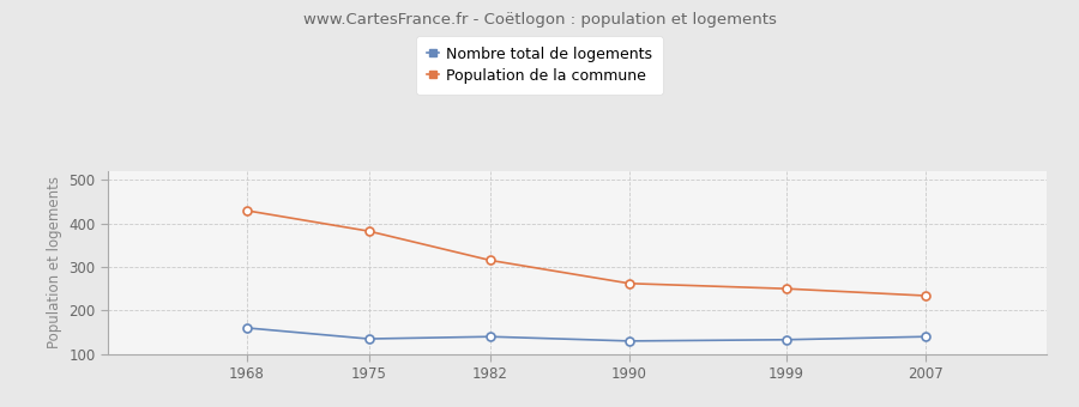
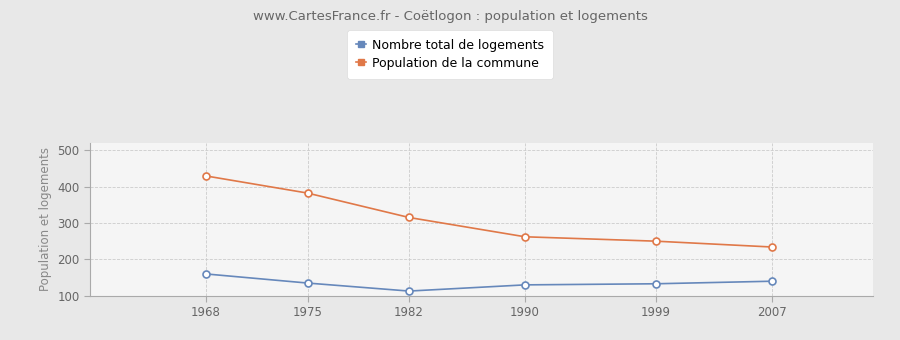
Nombre total de logements/1982: 140 -> 113
